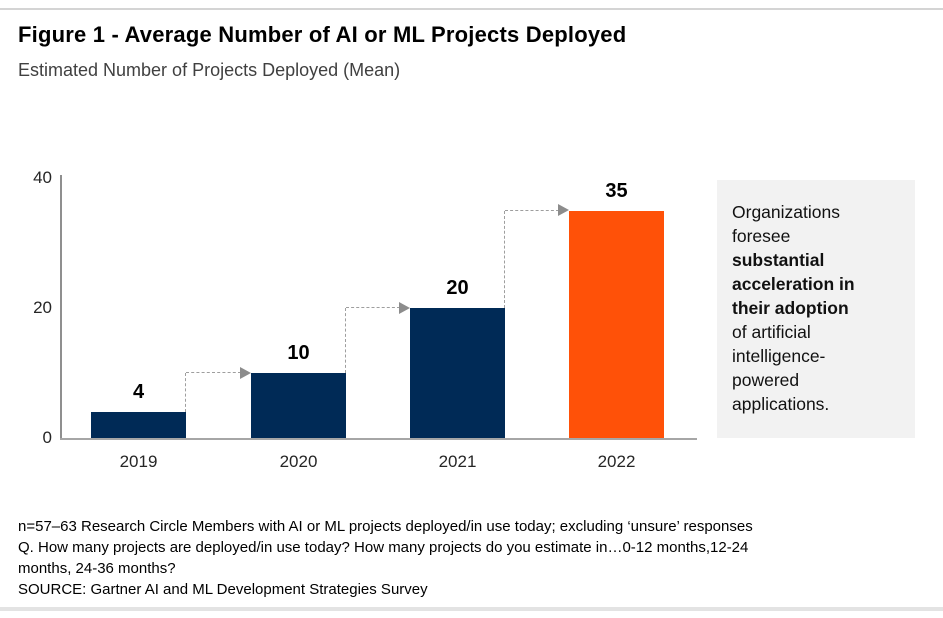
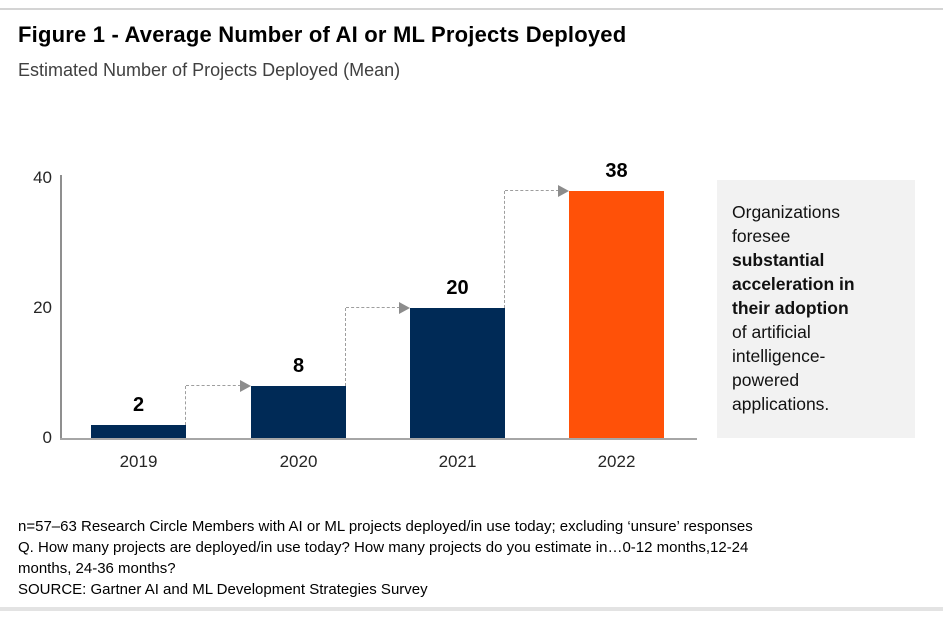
2019: 4 -> 2
2020: 10 -> 8
2022: 35 -> 38
